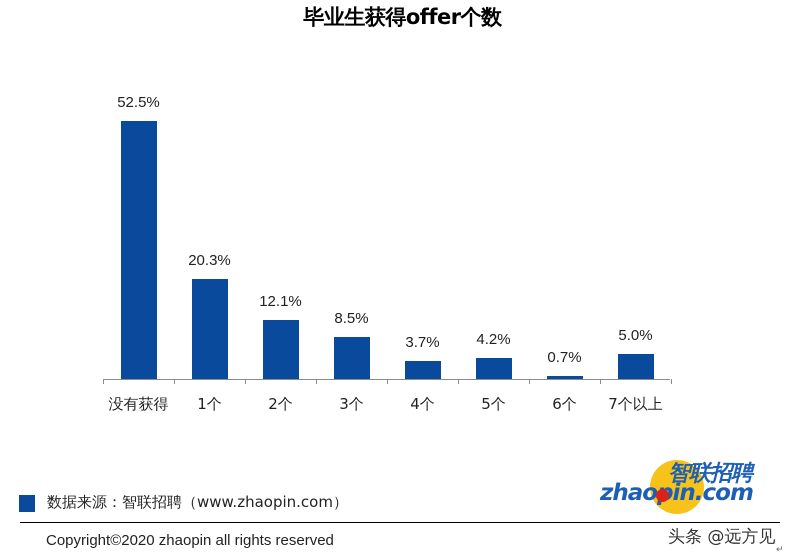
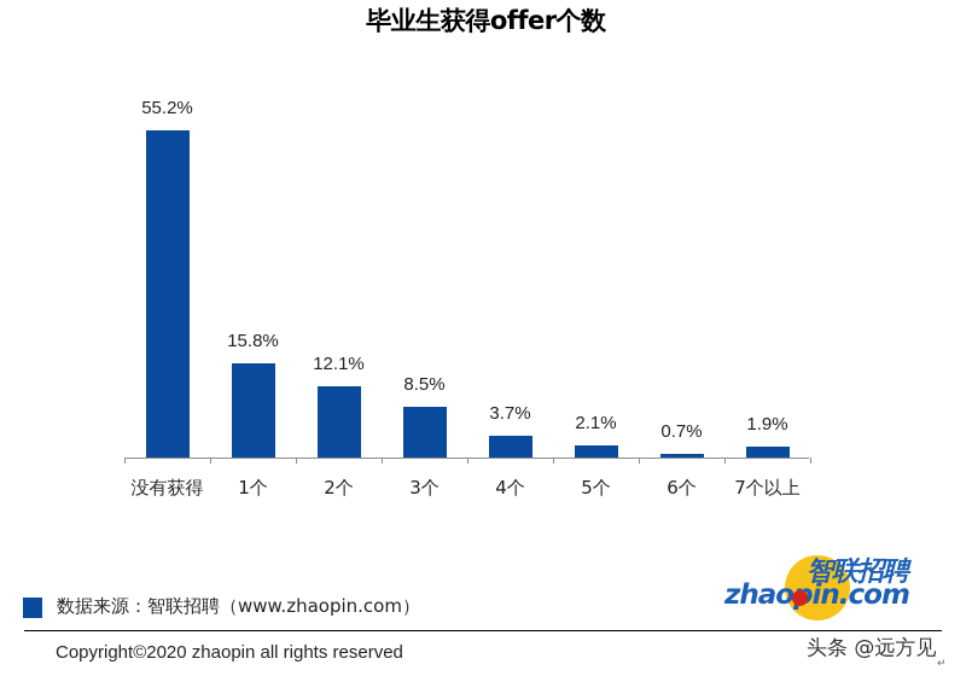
没有获得: 52.5% -> 55.2%
1个: 20.3% -> 15.8%
5个: 4.2% -> 2.1%
7个以上: 5.0% -> 1.9%
